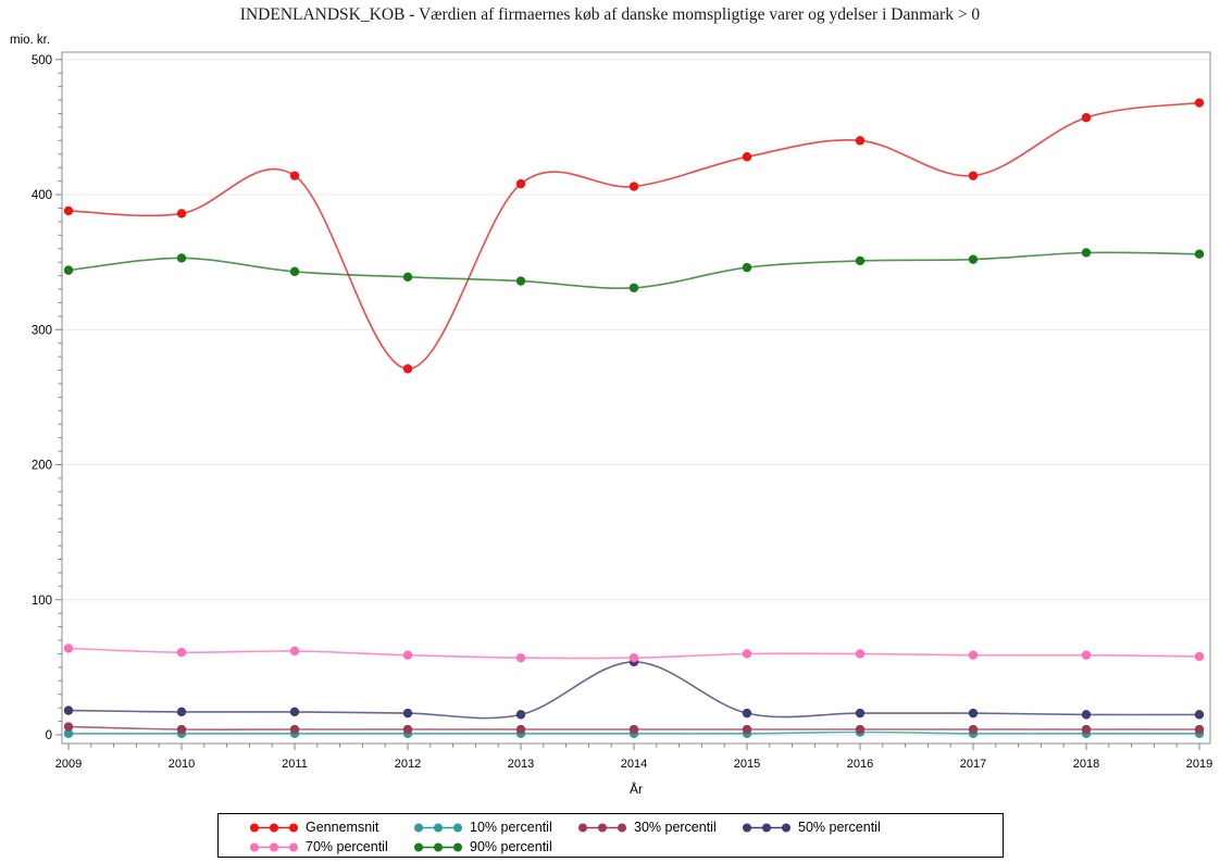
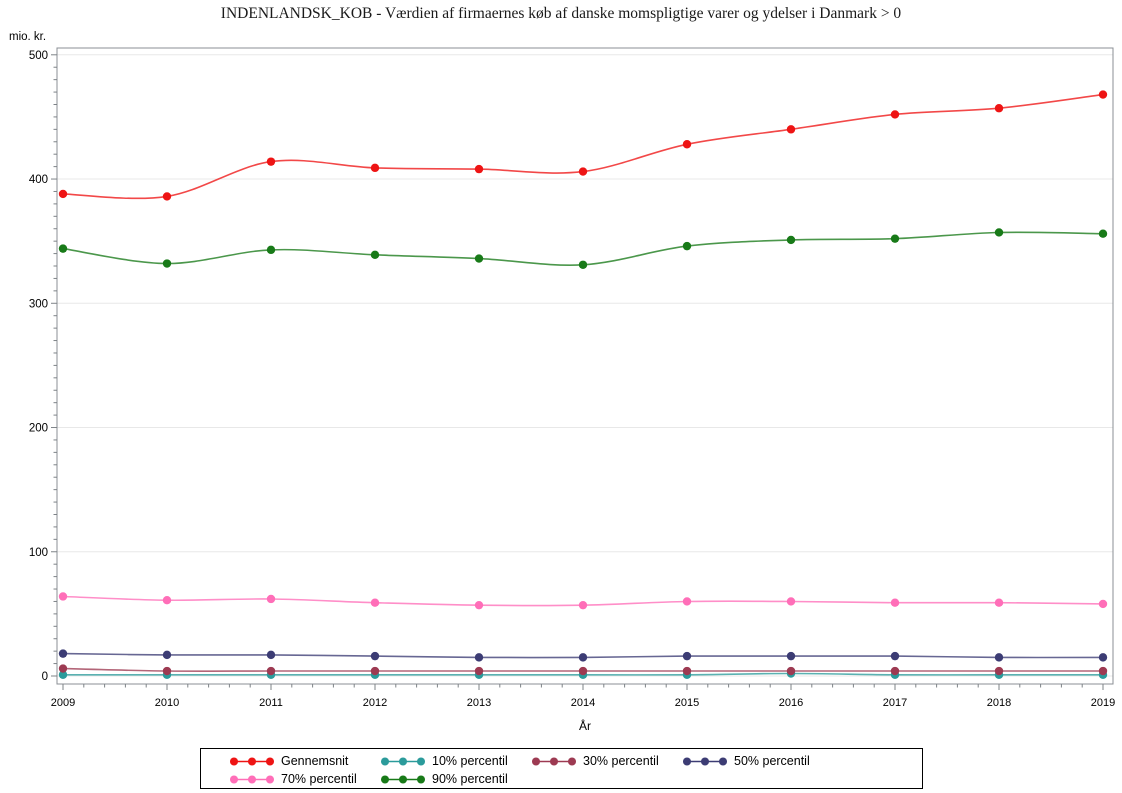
90% percentil/2010: 353 -> 332
Gennemsnit/2012: 271 -> 409
50% percentil/2014: 54 -> 15
Gennemsnit/2017: 414 -> 452
